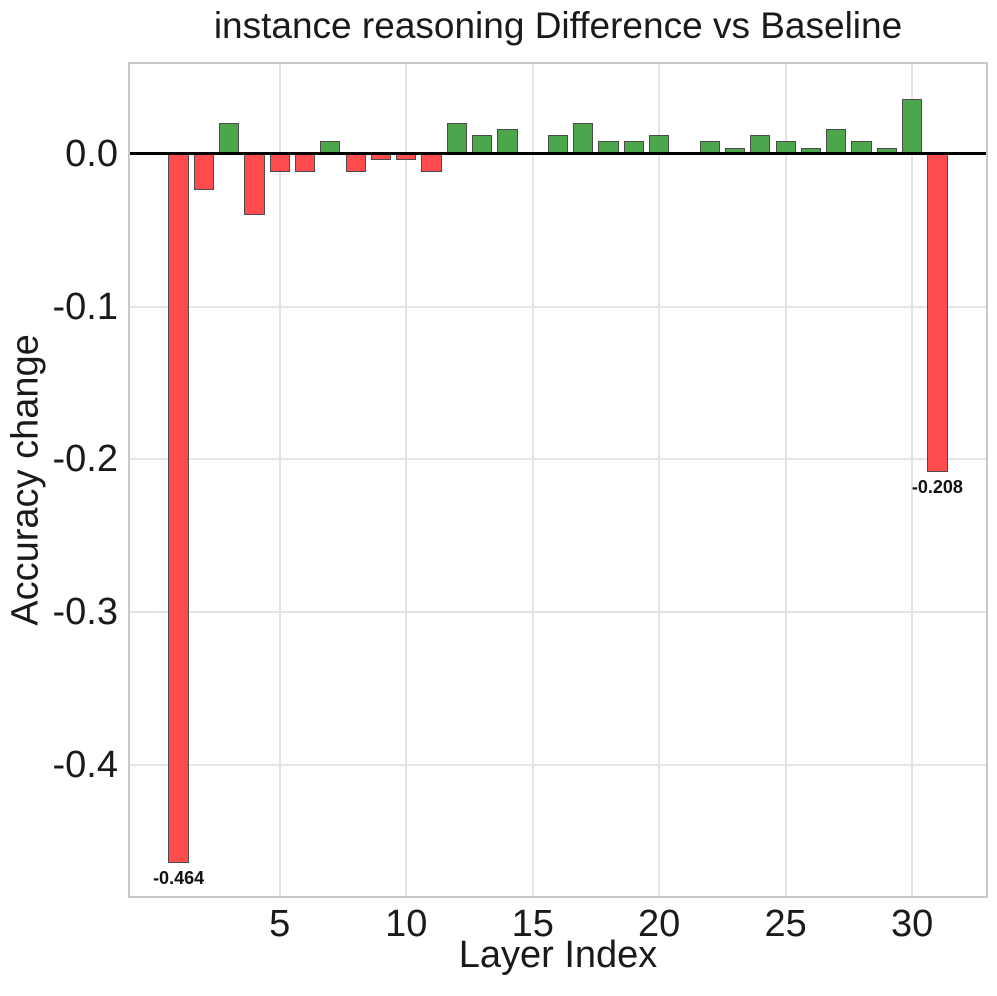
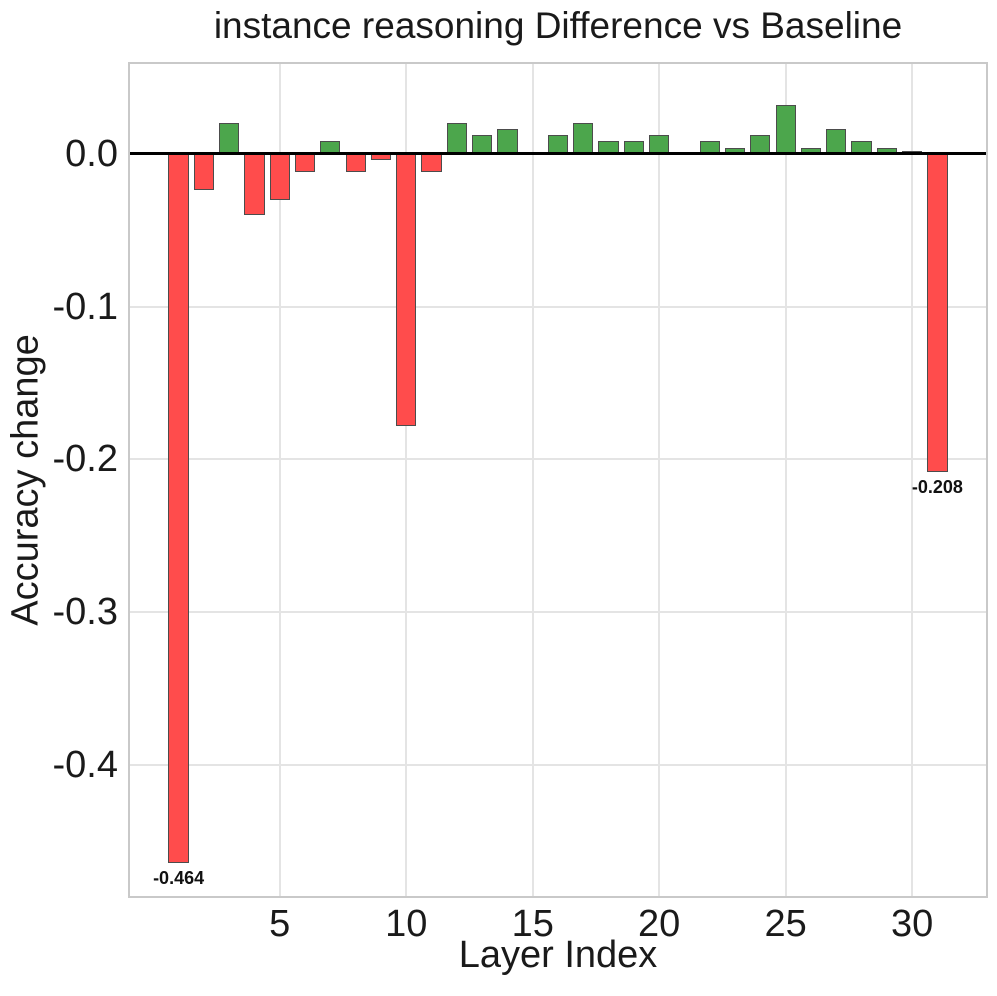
5: -0.012 -> -0.030
10: -0.004 -> -0.178
25: 0.008 -> 0.032
30: 0.036 -> 0.002
